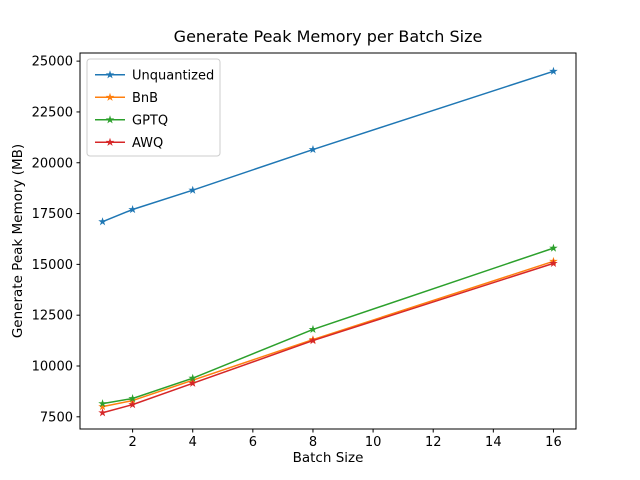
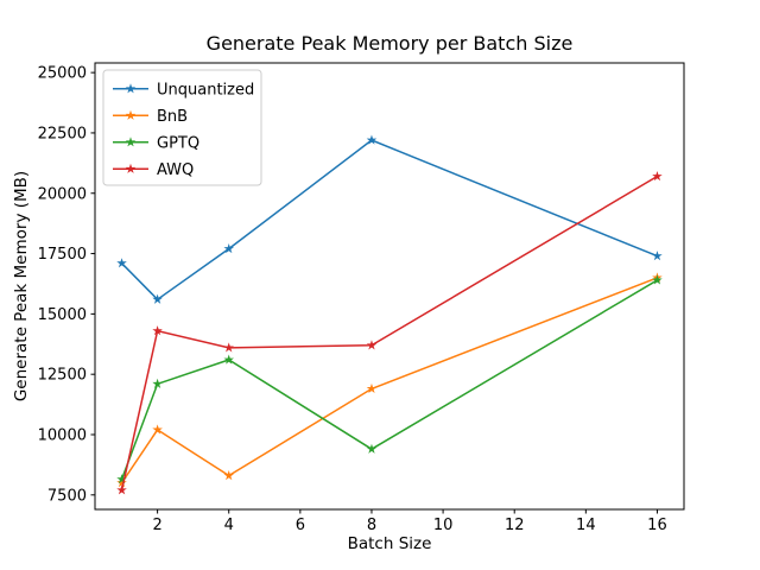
Unquantized/2: 17700 -> 15600
BnB/2: 8300 -> 10200
GPTQ/2: 8400 -> 12100
AWQ/2: 8100 -> 14300
Unquantized/4: 18600 -> 17700
BnB/4: 9300 -> 8300
GPTQ/4: 9400 -> 13100
AWQ/4: 9200 -> 13600
Unquantized/8: 20600 -> 22200
BnB/8: 11300 -> 11900
GPTQ/8: 11800 -> 9400
AWQ/8: 11200 -> 13700
Unquantized/16: 24500 -> 17400
BnB/16: 15200 -> 16500
GPTQ/16: 15800 -> 16400
AWQ/16: 15000 -> 20700
